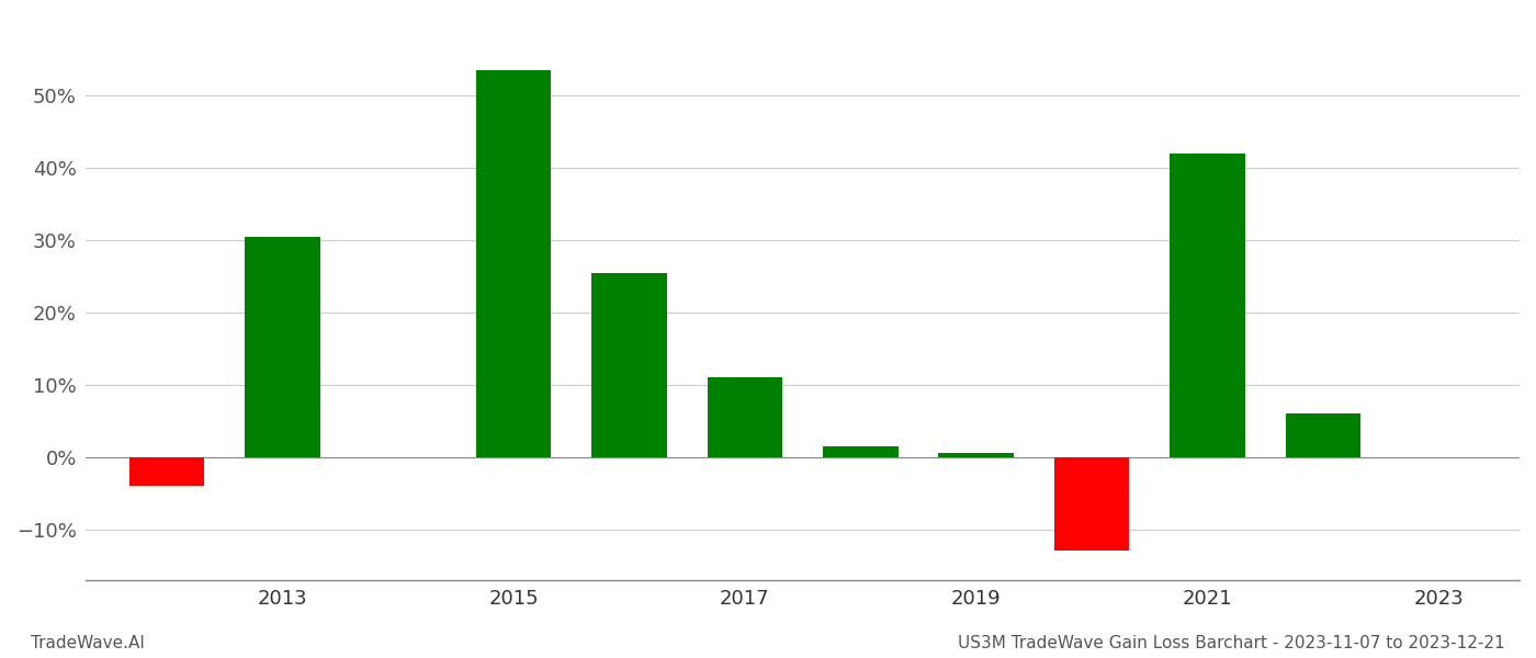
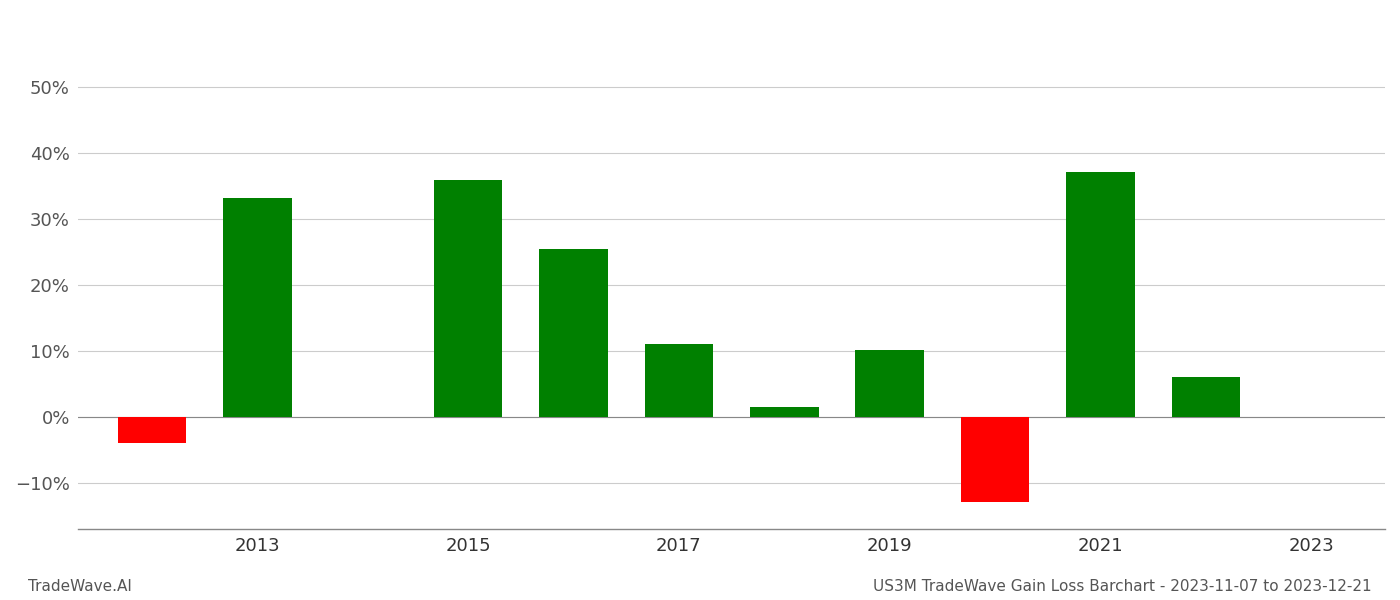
2013: 30.5% -> 33.2%
2015: 53.5% -> 36.0%
2019: 0.5% -> 10.2%
2021: 42.0% -> 37.2%
